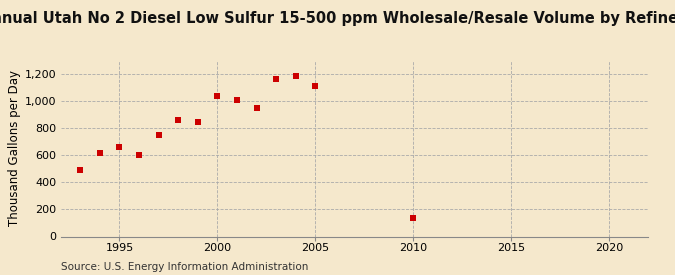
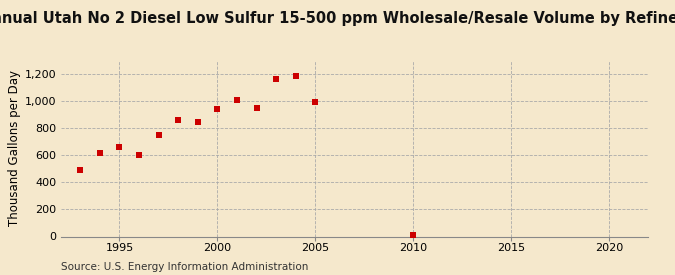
2000: 1,040 -> 940
2005: 1,110 -> 990
2010: 140 -> 10
